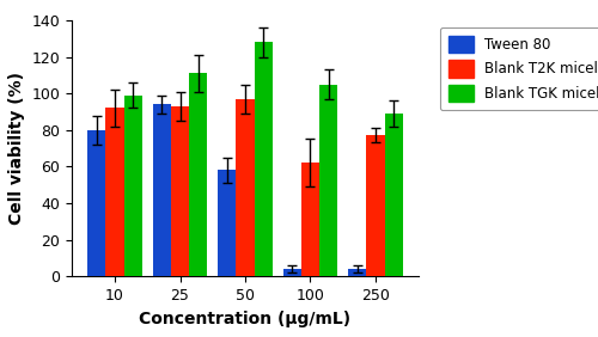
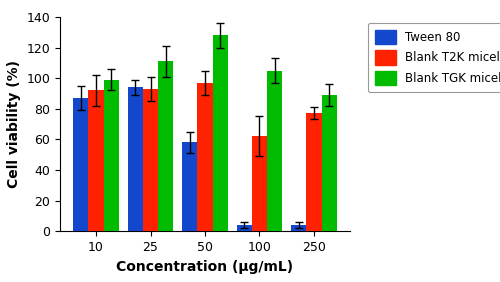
Tween 80/10: 80 -> 87
